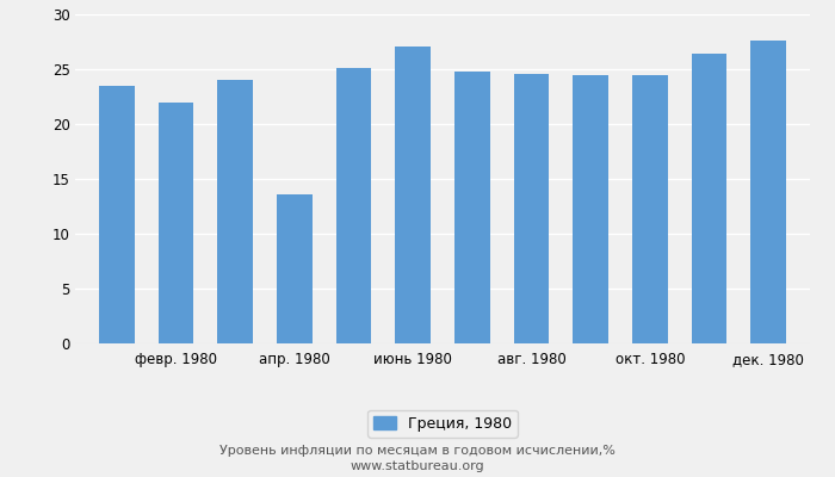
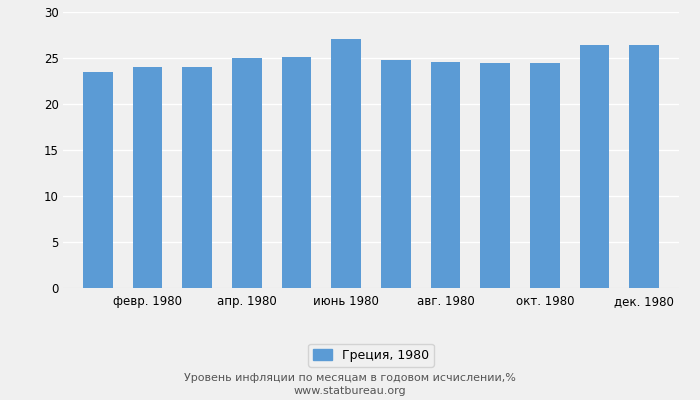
февр. 1980: 22.0 -> 24.0
апр. 1980: 13.6 -> 25.0
дек. 1980: 27.6 -> 26.4
